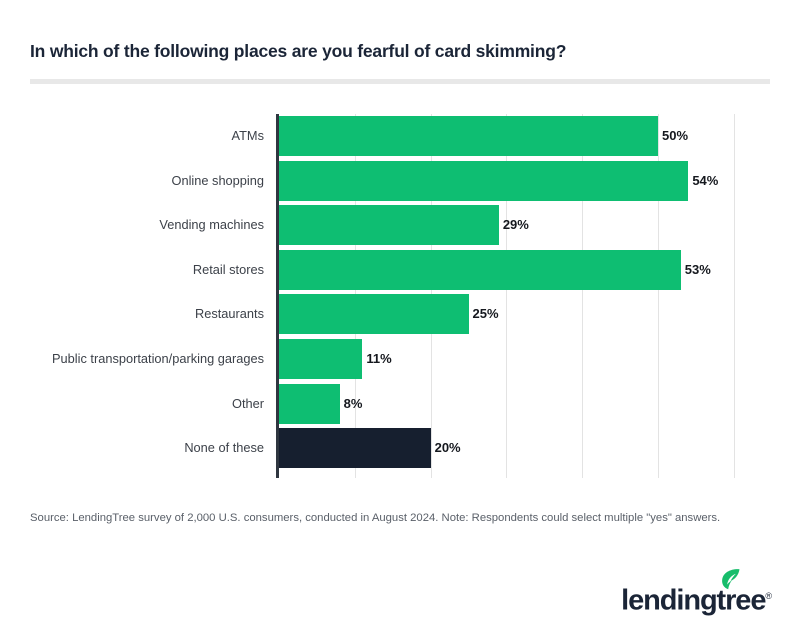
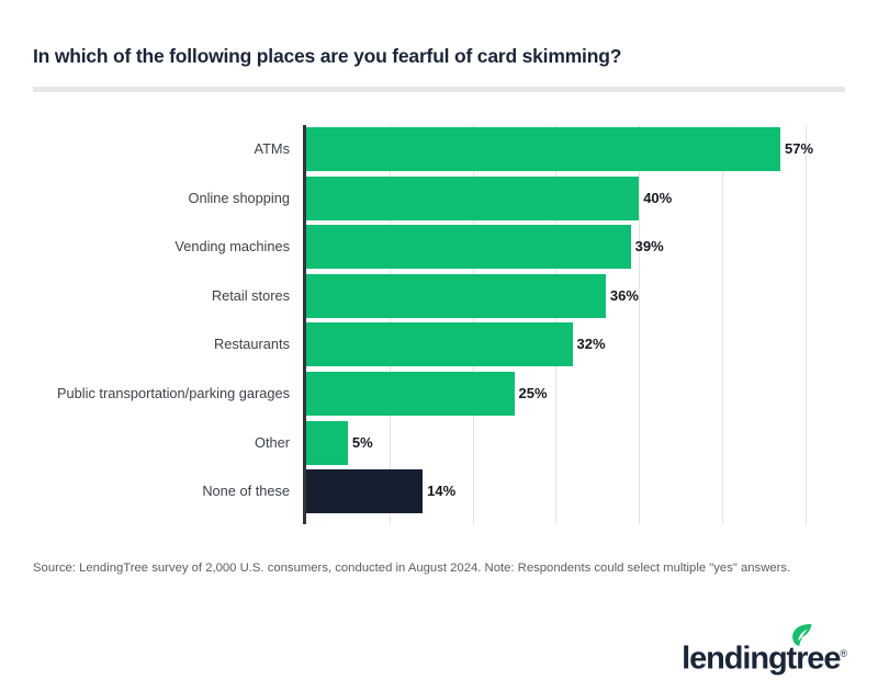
ATMs: 50% -> 57%
Online shopping: 54% -> 40%
Vending machines: 29% -> 39%
Retail stores: 53% -> 36%
Restaurants: 25% -> 32%
Public transportation/parking garages: 11% -> 25%
Other: 8% -> 5%
None of these: 20% -> 14%
